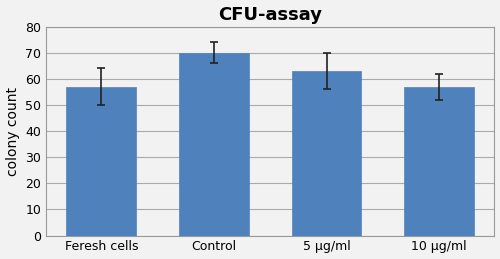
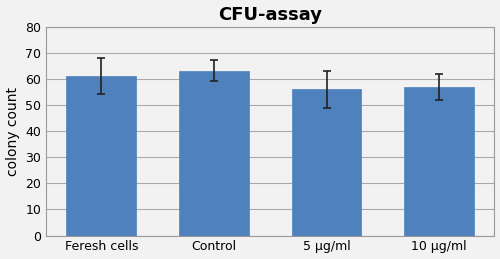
Feresh cells: 57 -> 61
Control: 70 -> 63
5 μg/ml: 63 -> 56
